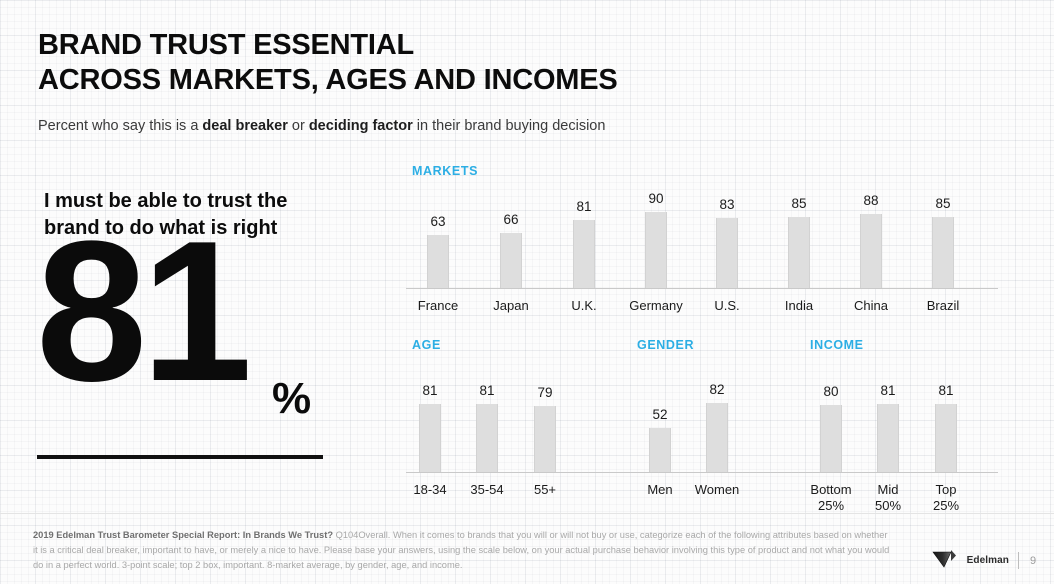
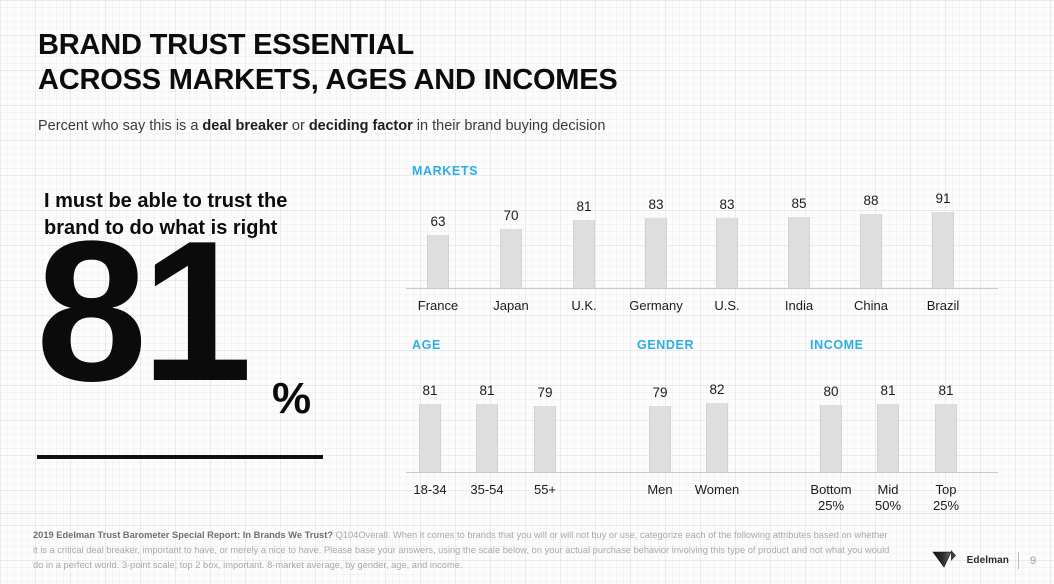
MARKETS/Japan: 66 -> 70
MARKETS/Germany: 90 -> 83
MARKETS/Brazil: 85 -> 91
GENDER/Men: 52 -> 79
